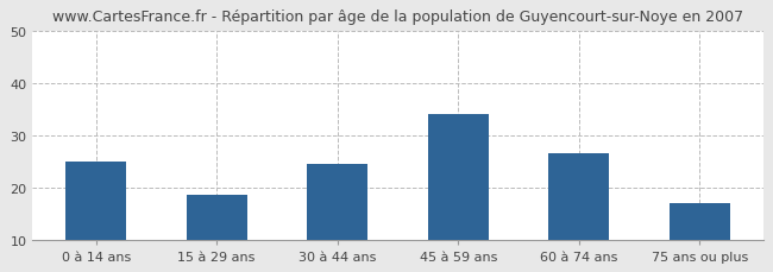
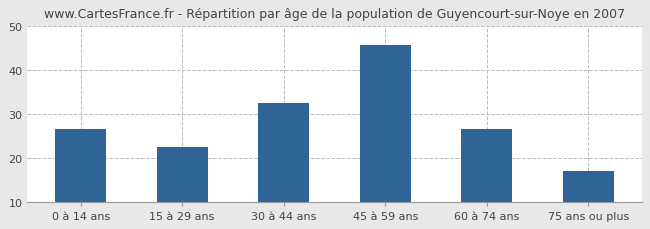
0 à 14 ans: 25.0 -> 26.5
15 à 29 ans: 18.5 -> 22.5
30 à 44 ans: 24.5 -> 32.5
45 à 59 ans: 34.0 -> 45.5
